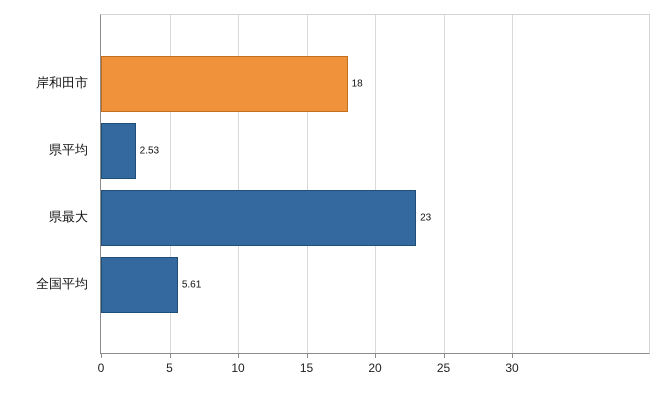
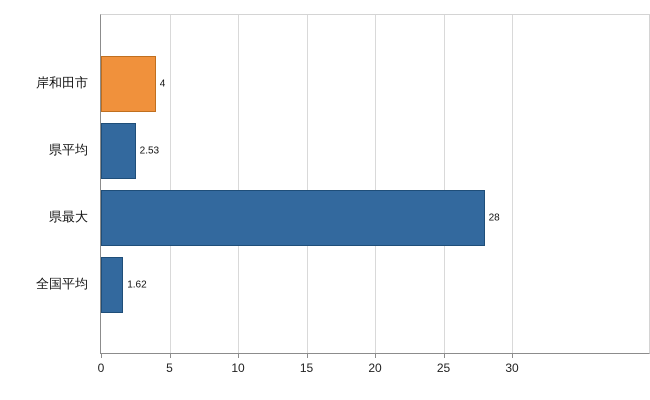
岸和田市: 18 -> 4
県最大: 23 -> 28
全国平均: 5.61 -> 1.62
